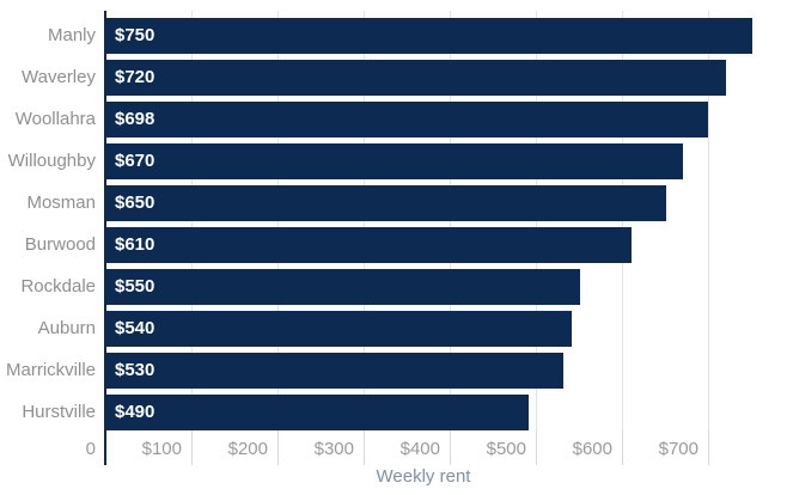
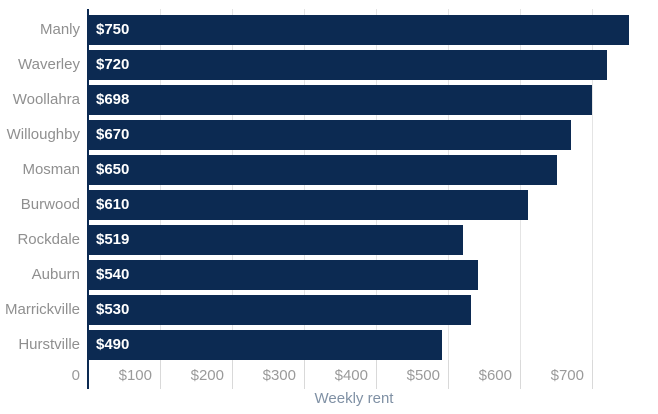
Rockdale: $550 -> $519
